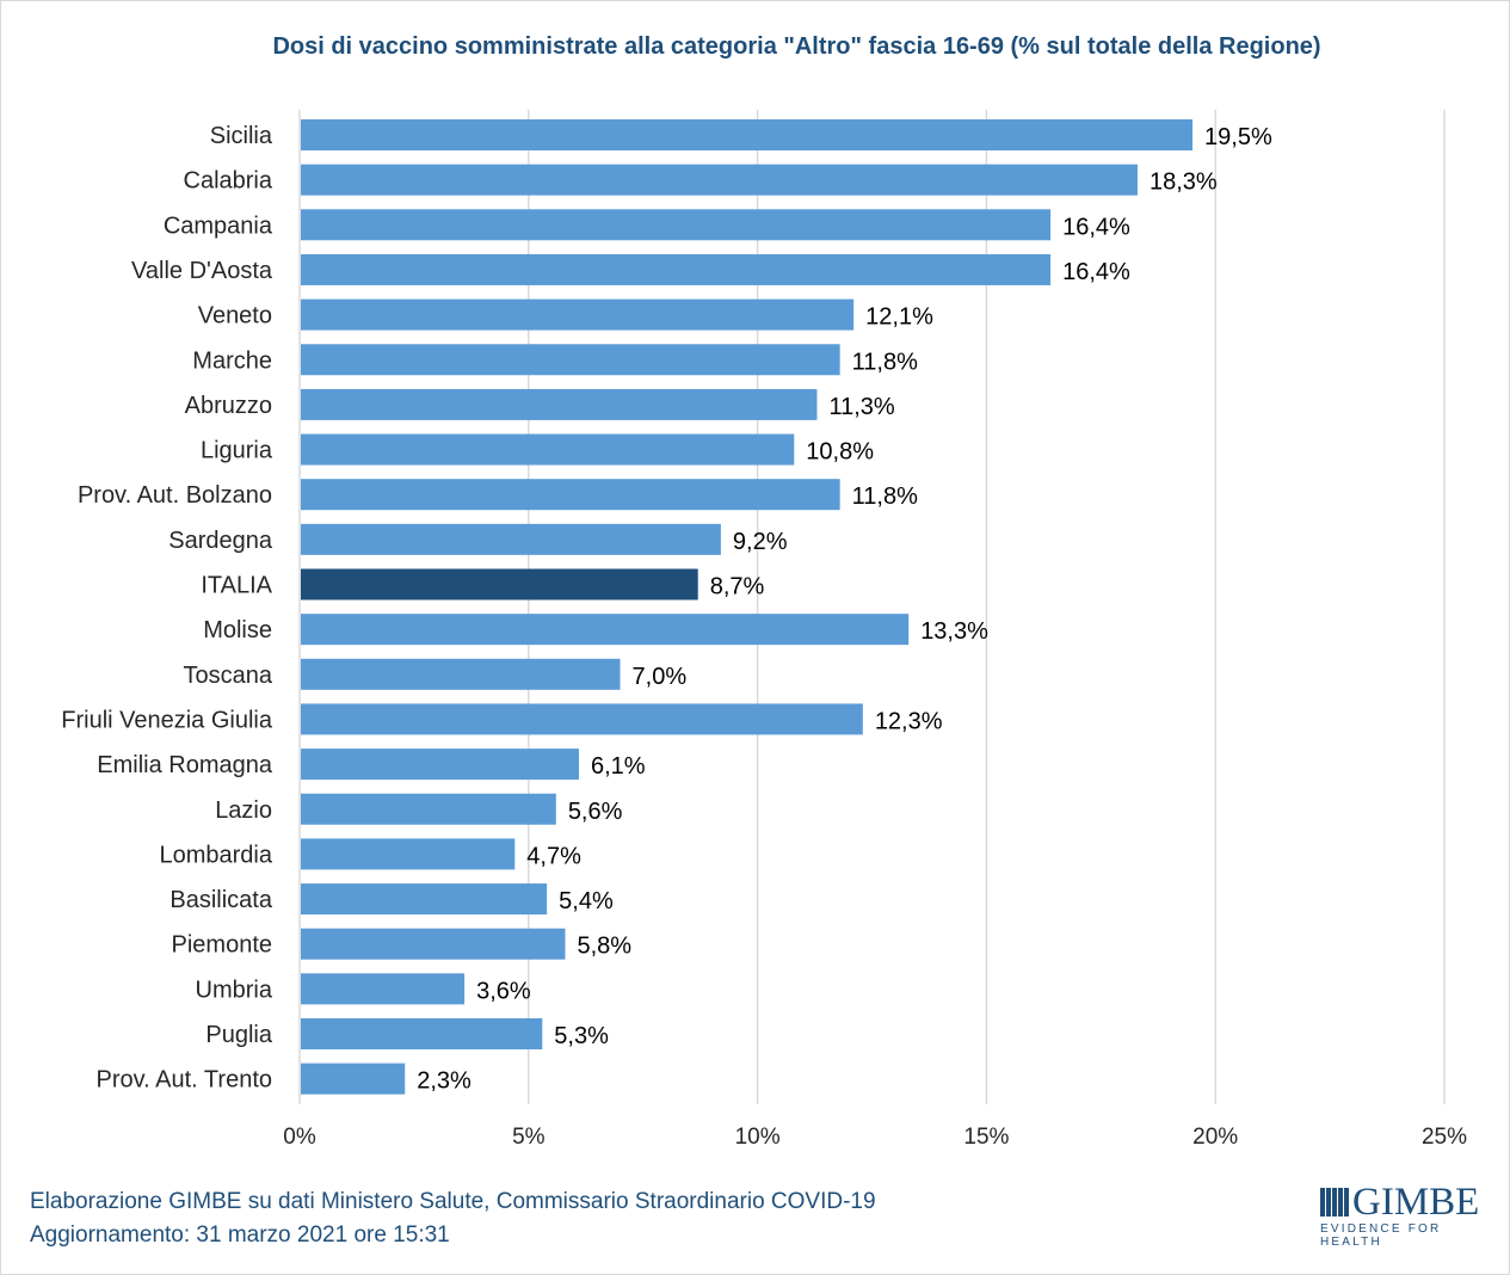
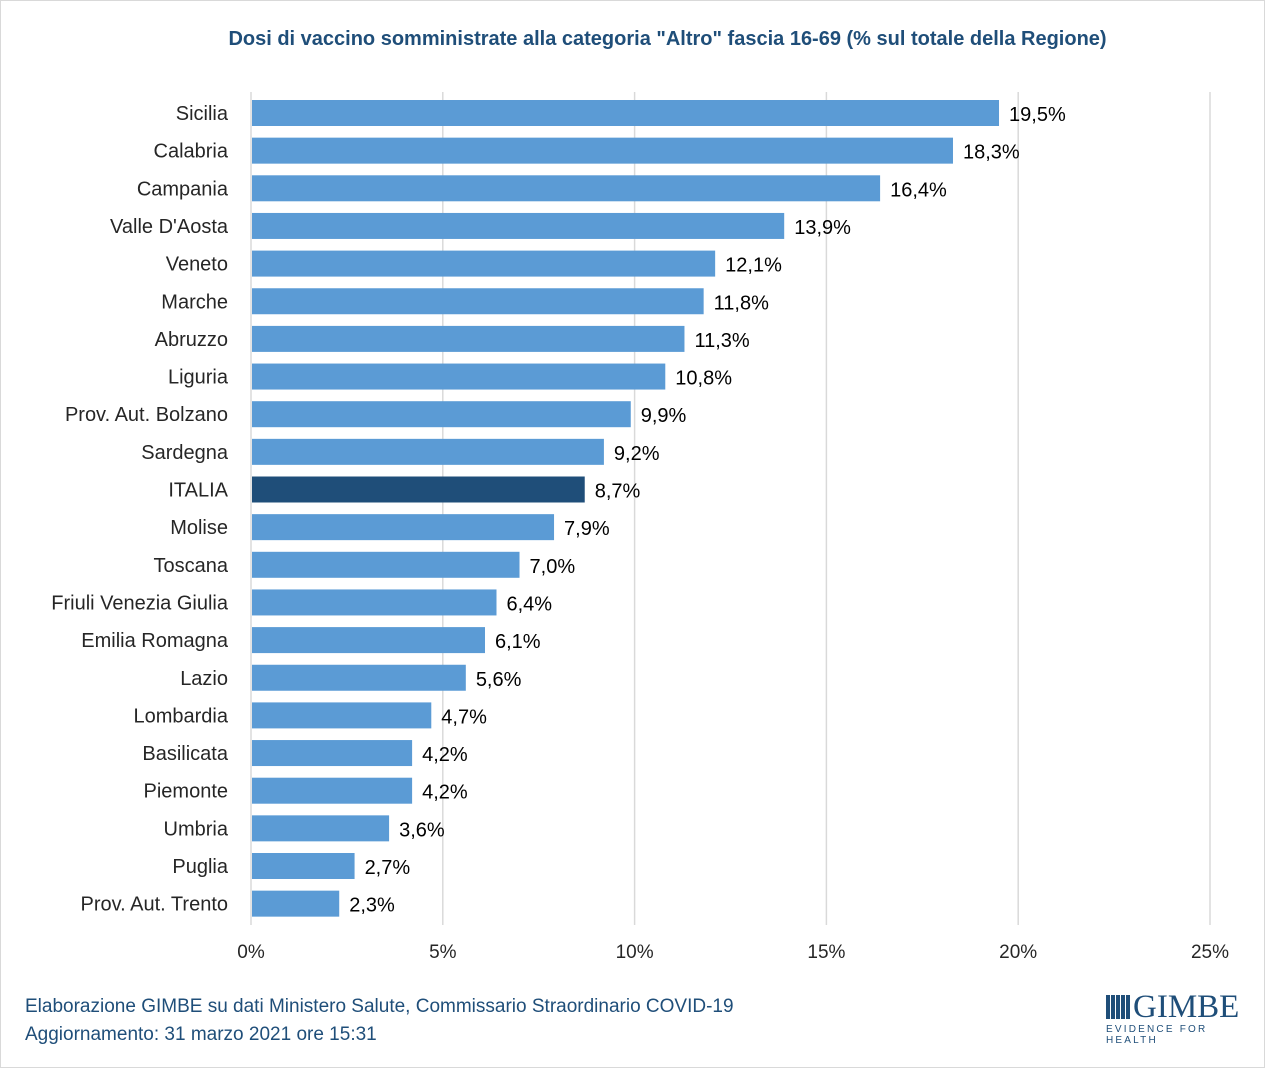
Valle D'Aosta: 16,4% -> 13,9%
Prov. Aut. Bolzano: 11,8% -> 9,9%
Molise: 13,3% -> 7,9%
Friuli Venezia Giulia: 12,3% -> 6,4%
Basilicata: 5,4% -> 4,2%
Piemonte: 5,8% -> 4,2%
Puglia: 5,3% -> 2,7%
